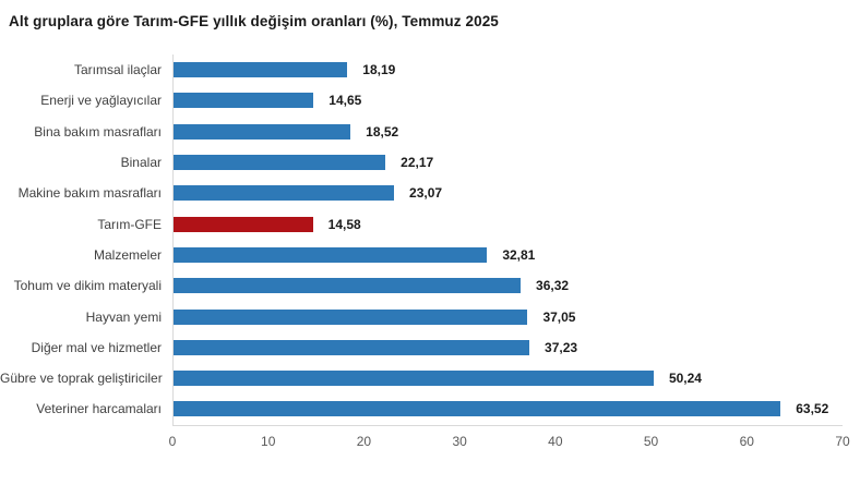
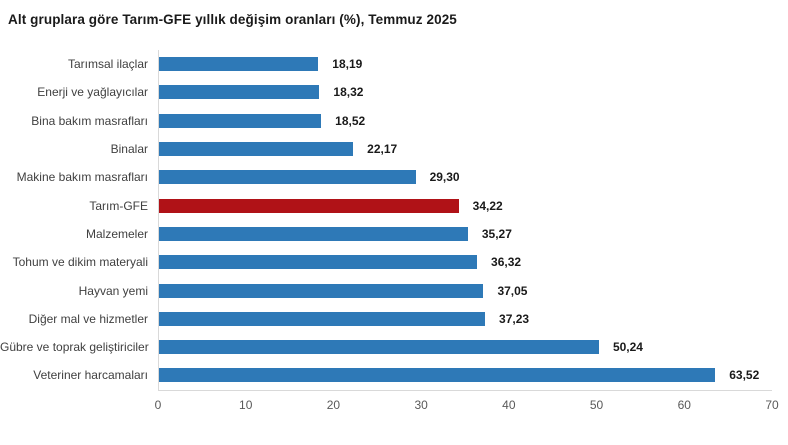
Enerji ve yağlayıcılar: 14,65 -> 18,32
Makine bakım masrafları: 23,07 -> 29,30
Tarım-GFE: 14,58 -> 34,22
Malzemeler: 32,81 -> 35,27
